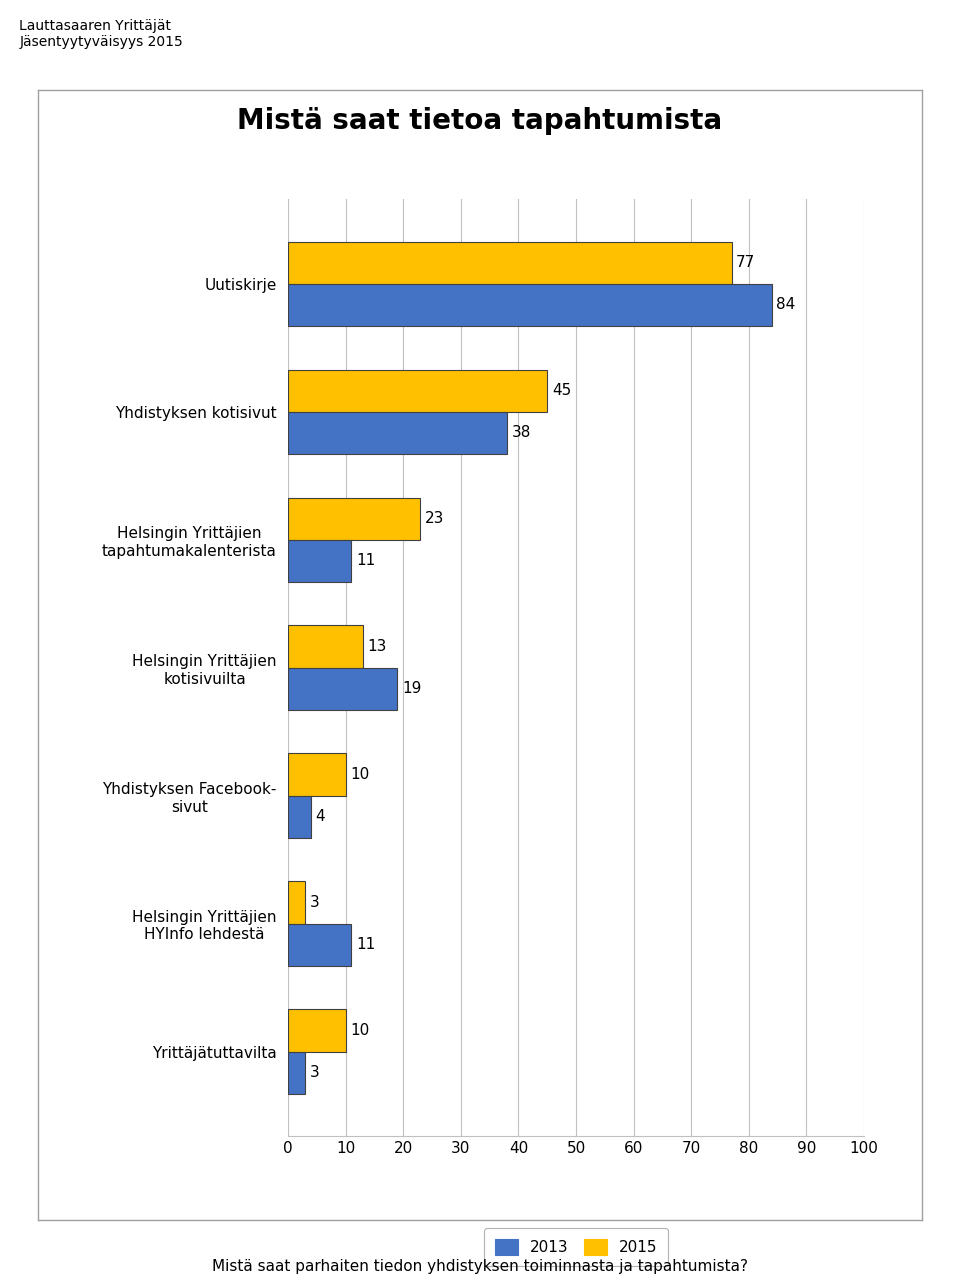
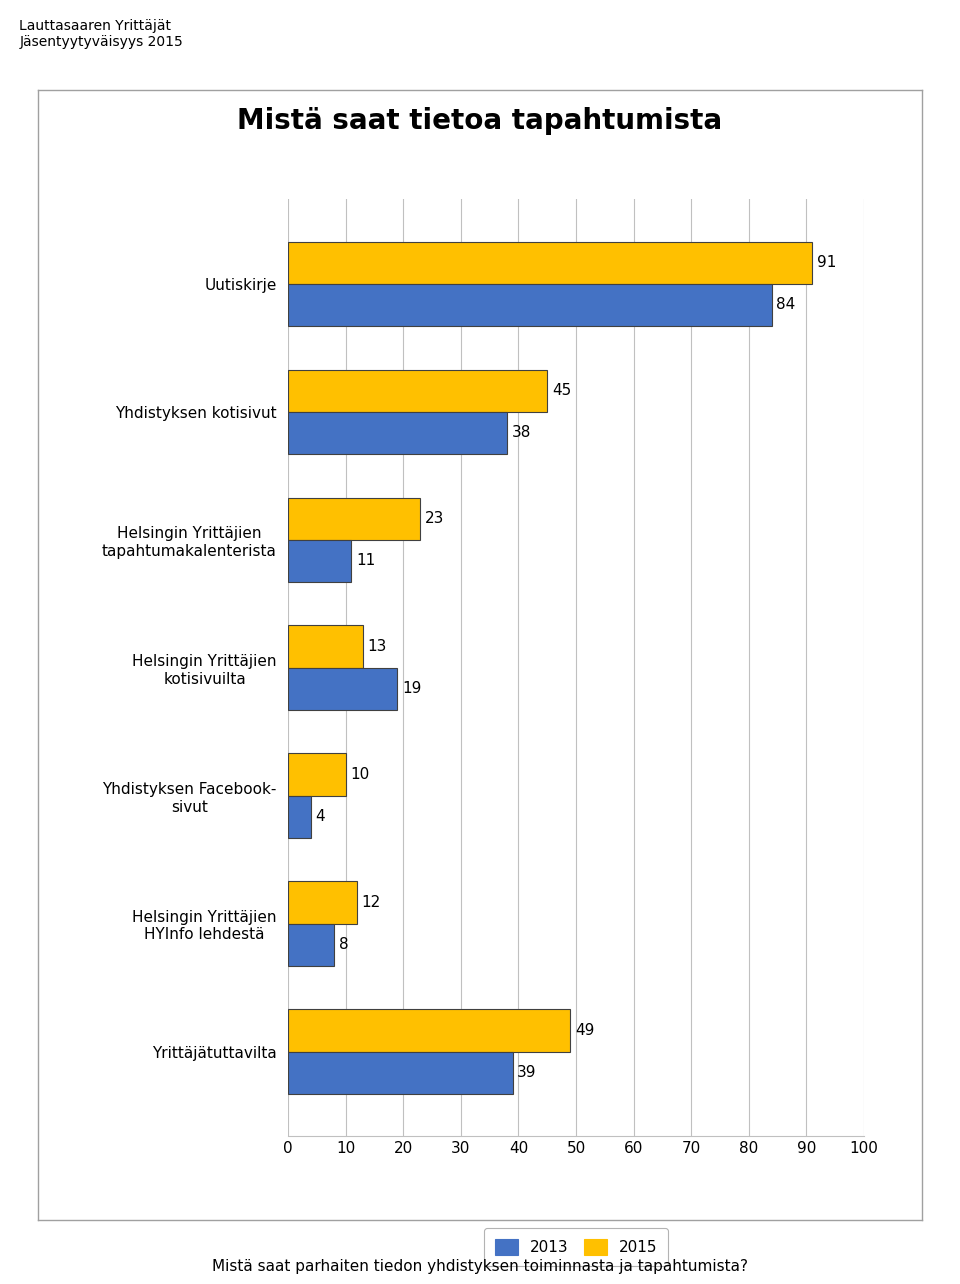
2015/Uutiskirje: 77 -> 91
2015/Helsingin Yrittäjien HYInfo lehdestä: 3 -> 12
2013/Helsingin Yrittäjien HYInfo lehdestä: 11 -> 8
2015/Yrittäjätuttavilta: 10 -> 49
2013/Yrittäjätuttavilta: 3 -> 39
